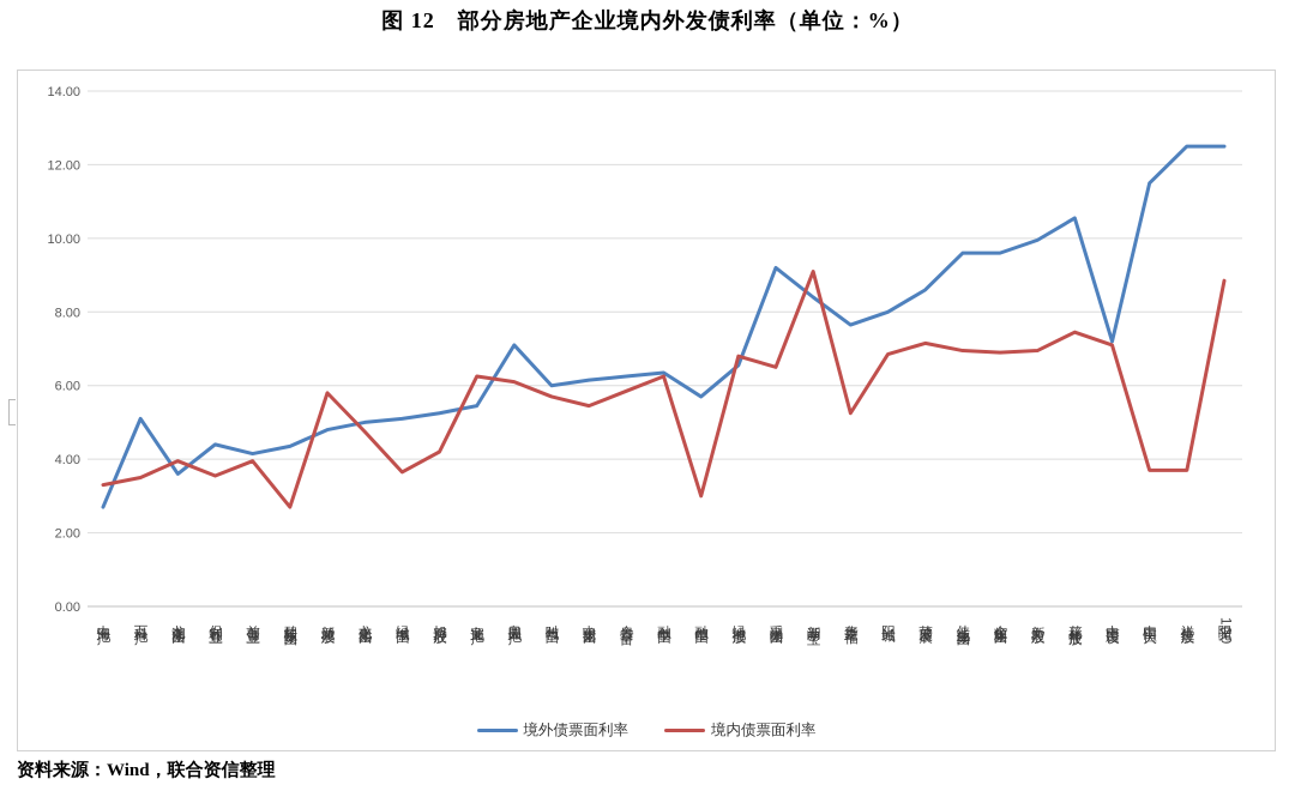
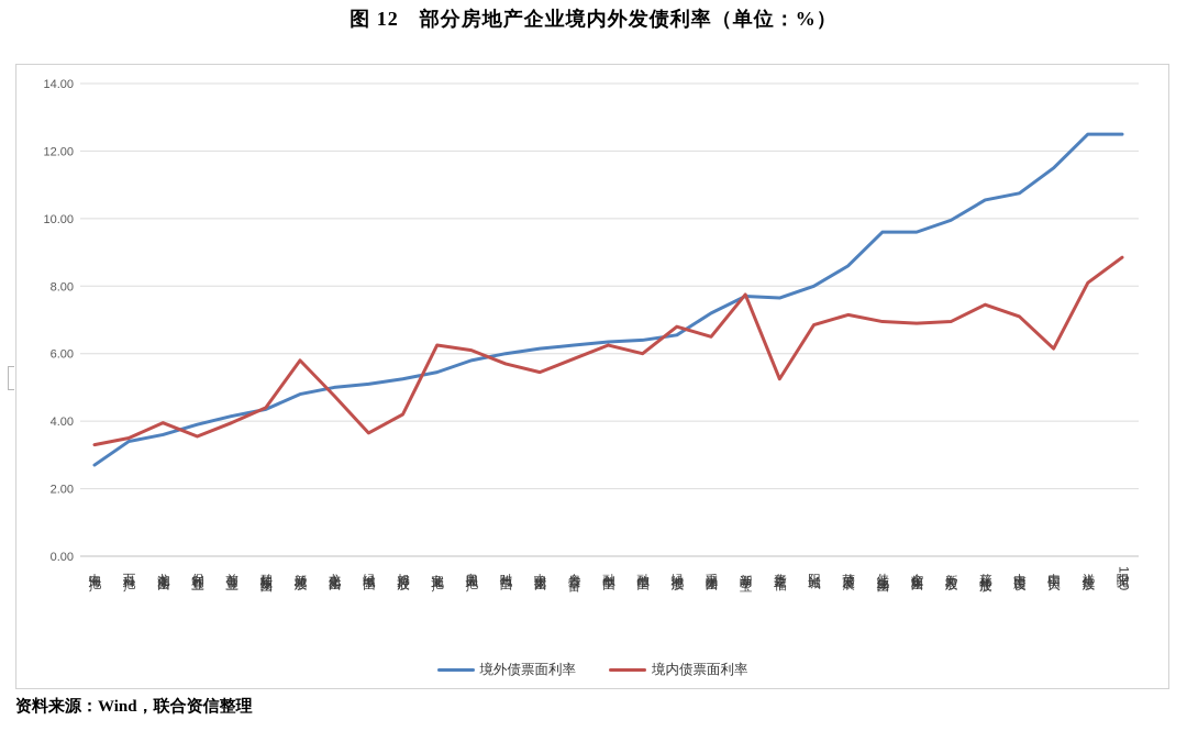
境外债票面利率/万科地产: 5.1 -> 3.4
境外债票面利率/保利置业: 4.4 -> 3.9
境内债票面利率/碧桂园集团: 2.7 -> 4.4
境外债票面利率/奥园地产: 7.1 -> 5.8
境外债票面利率/融信中国: 5.7 -> 6.4
境内债票面利率/融信中国: 3.0 -> 6.0
境外债票面利率/禹洲集团: 9.2 -> 7.2
境外债票面利率/新湖中宝: 8.4 -> 7.7
境内债票面利率/新湖中宝: 9.1 -> 7.8
境外债票面利率/中南建设: 7.2 -> 10.8
境内债票面利率/中国恒大: 3.7 -> 6.2
境内债票面利率/祥生控股: 3.7 -> 8.1
